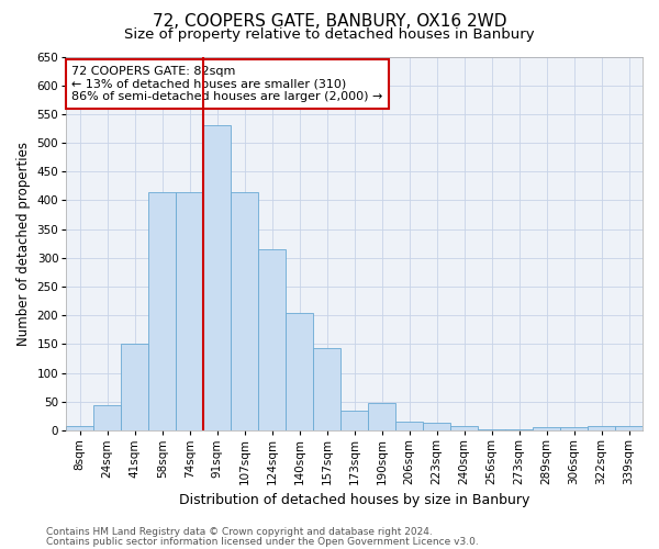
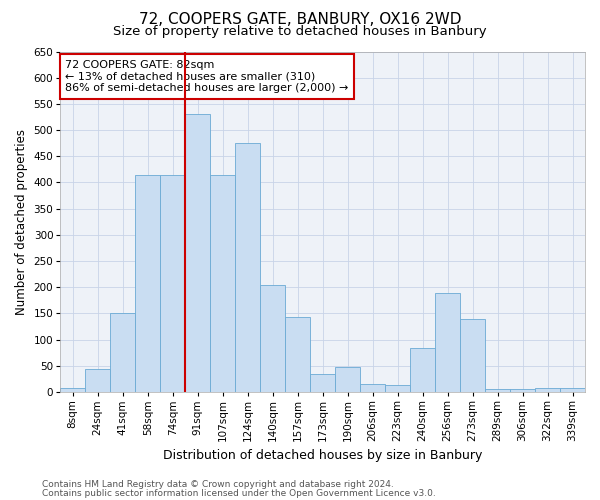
124sqm: 315 -> 476
240sqm: 8 -> 84
256sqm: 3 -> 190
273sqm: 3 -> 140
